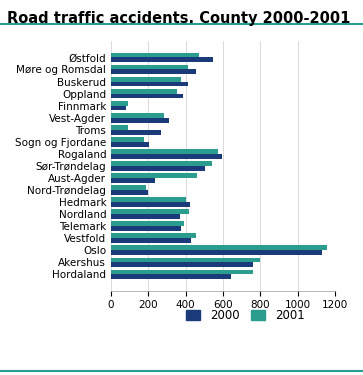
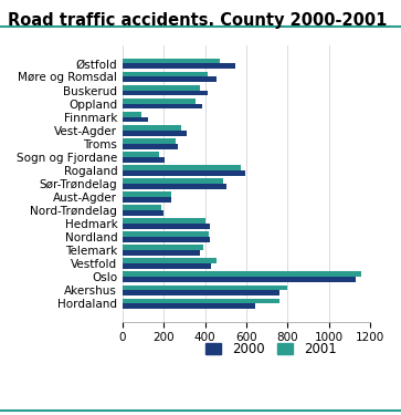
2000/Finnmark: 80 -> 120
2001/Troms: 90 -> 260
2001/Sør-Trøndelag: 540 -> 490
2001/Aust-Agder: 460 -> 240
2000/Nordland: 370 -> 420
